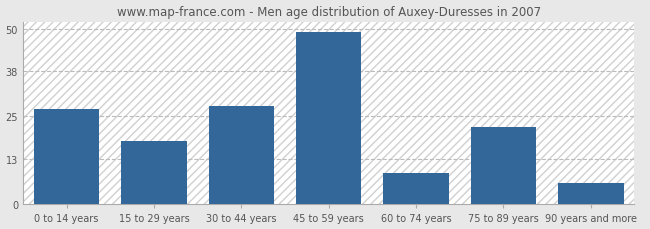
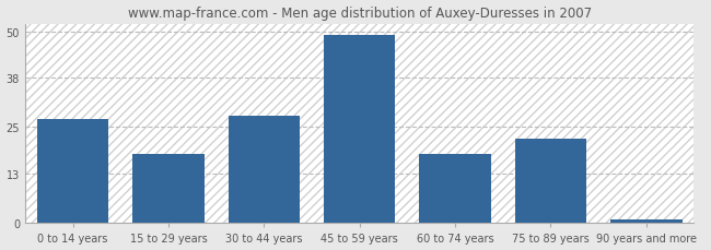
60 to 74 years: 9 -> 18
90 years and more: 6 -> 1
